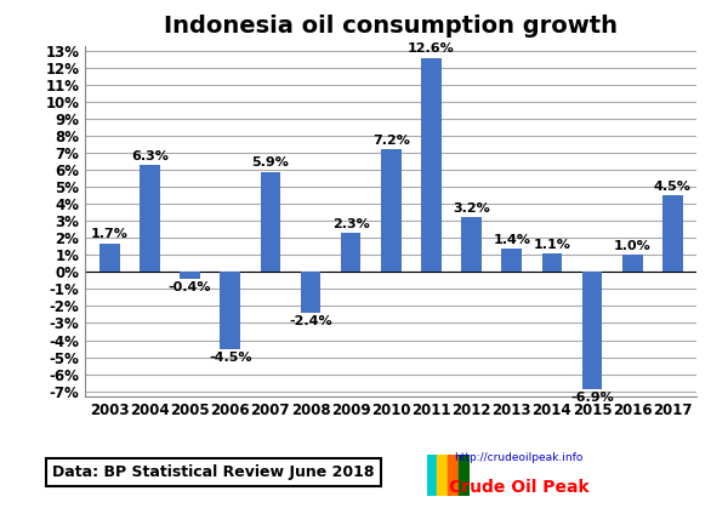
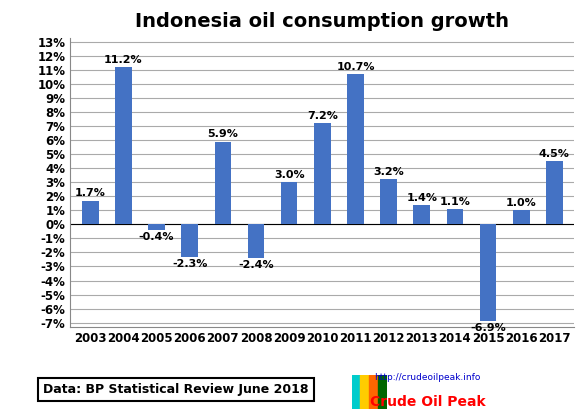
2004: 6.3% -> 11.2%
2006: -4.5% -> -2.3%
2009: 2.3% -> 3.0%
2011: 12.6% -> 10.7%
